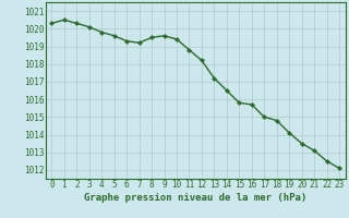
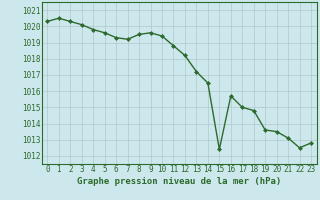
15: 1015.8 -> 1012.4
19: 1014.1 -> 1013.6
23: 1012.1 -> 1012.8
